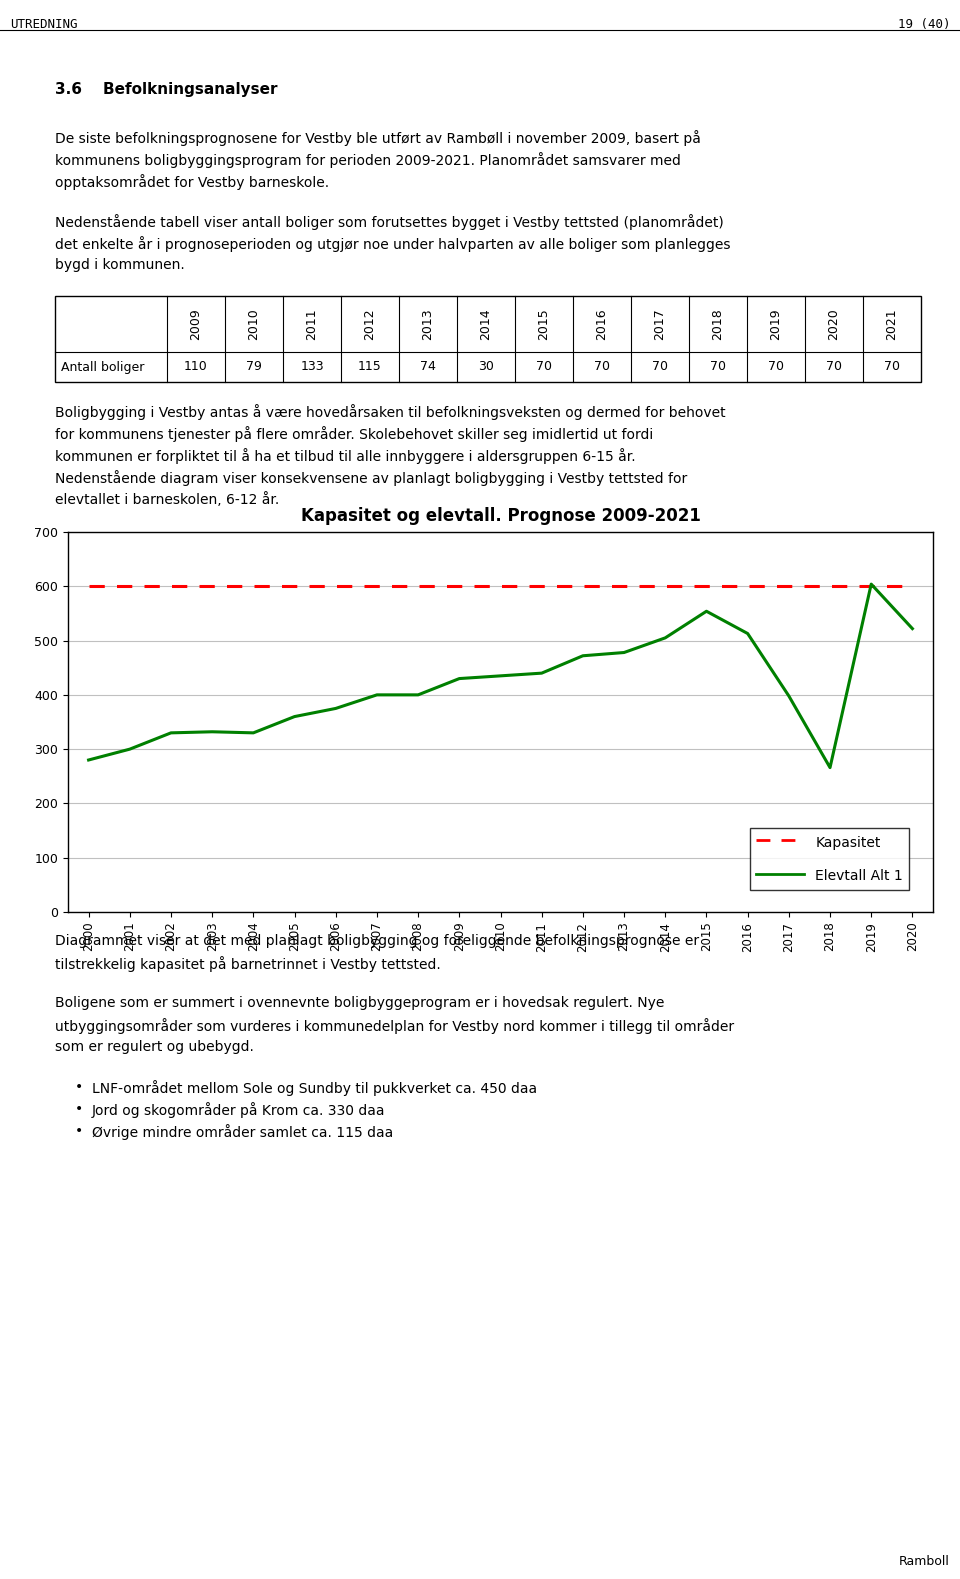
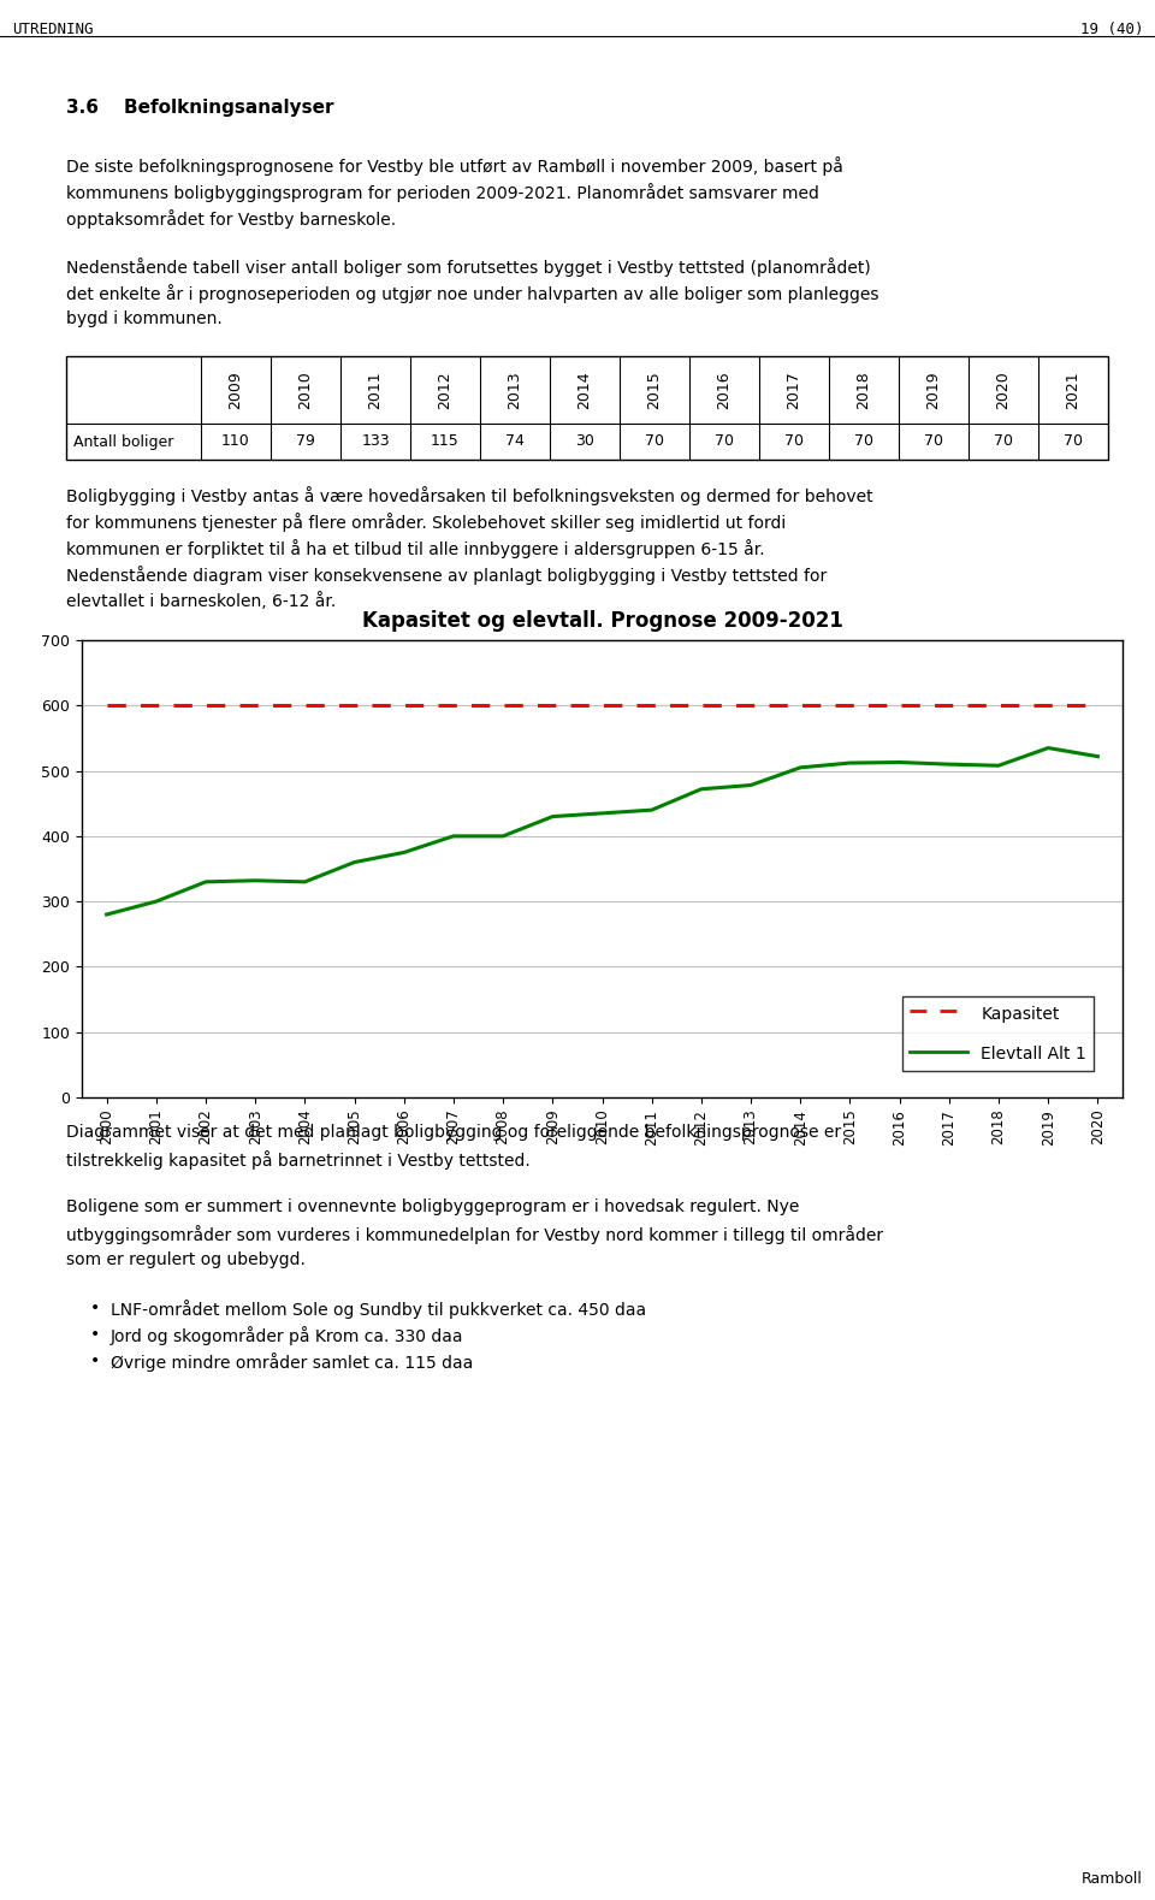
Elevtall Alt 1/2015: 554 -> 512
Elevtall Alt 1/2017: 398 -> 510
Elevtall Alt 1/2018: 266 -> 508
Elevtall Alt 1/2019: 604 -> 535
